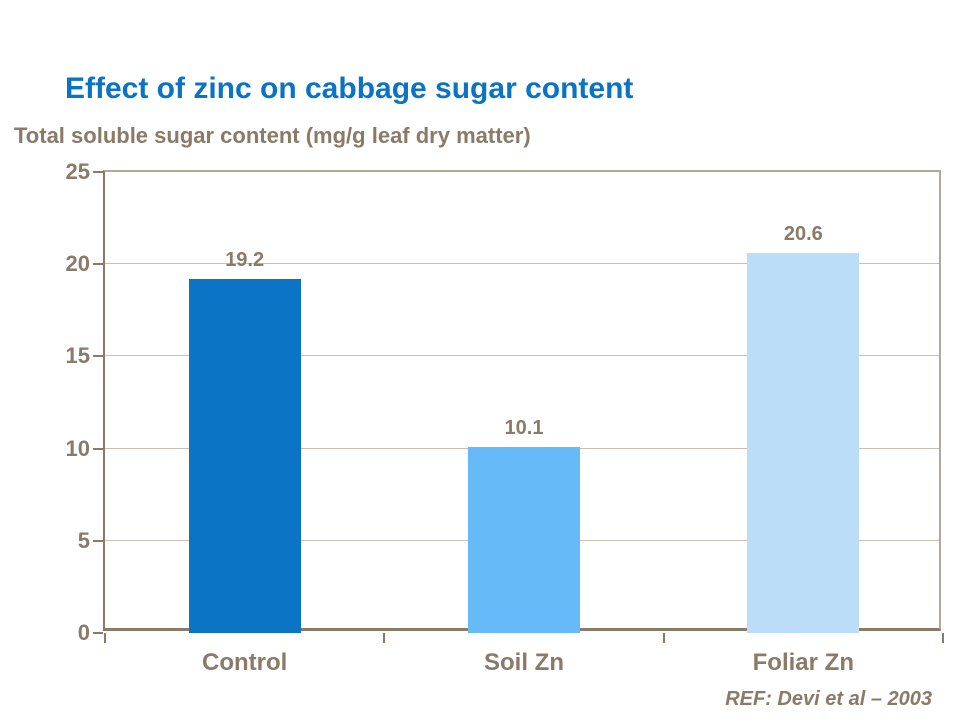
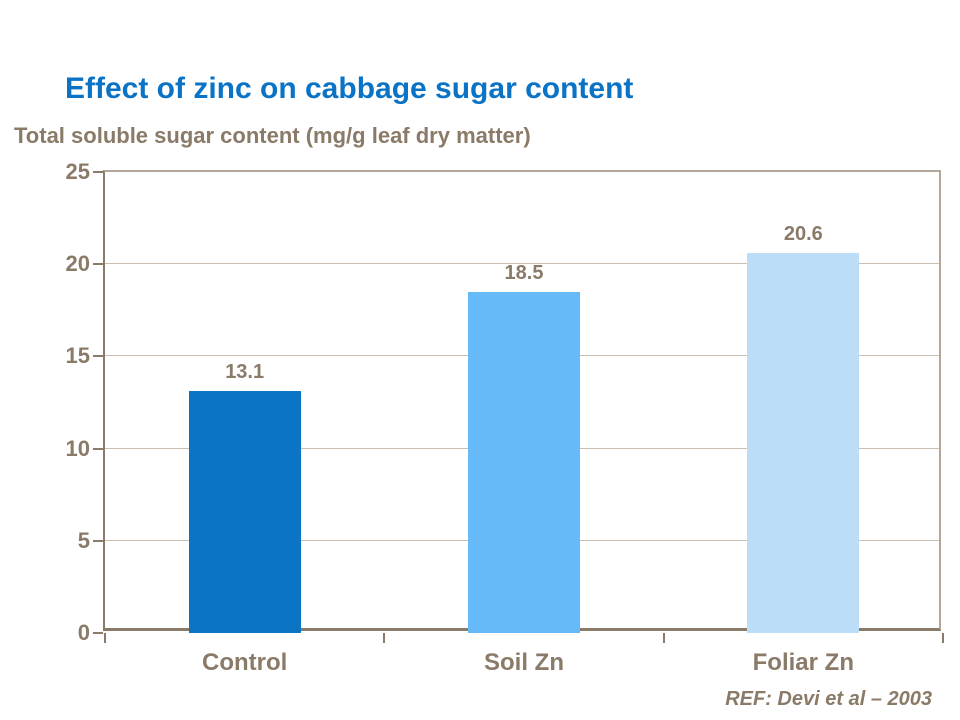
Control: 19.2 -> 13.1
Soil Zn: 10.1 -> 18.5
